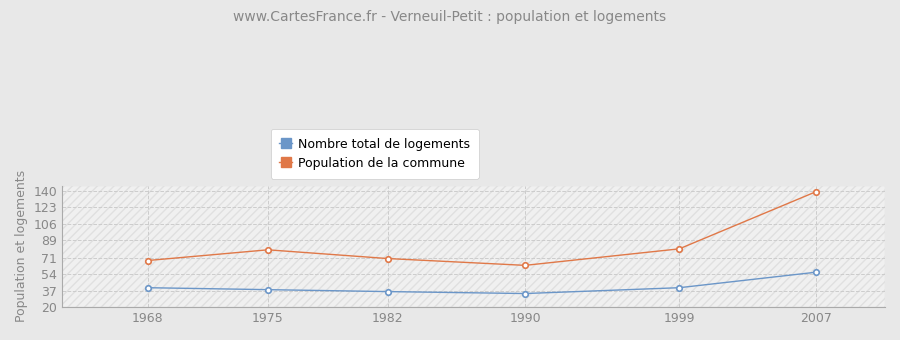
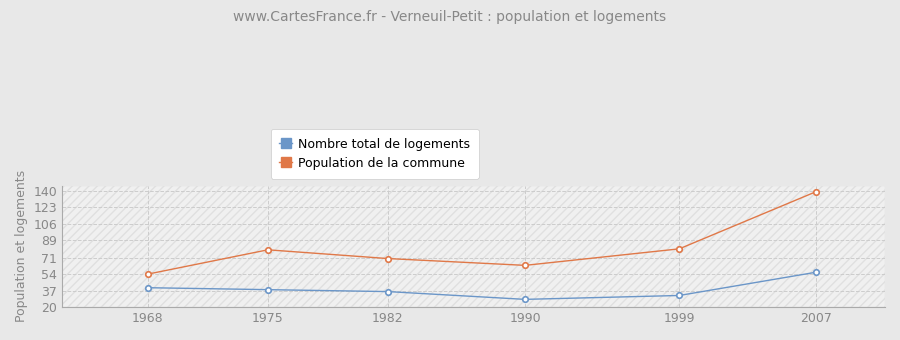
Population de la commune/1968: 68 -> 54
Nombre total de logements/1990: 34 -> 28
Nombre total de logements/1999: 40 -> 32
